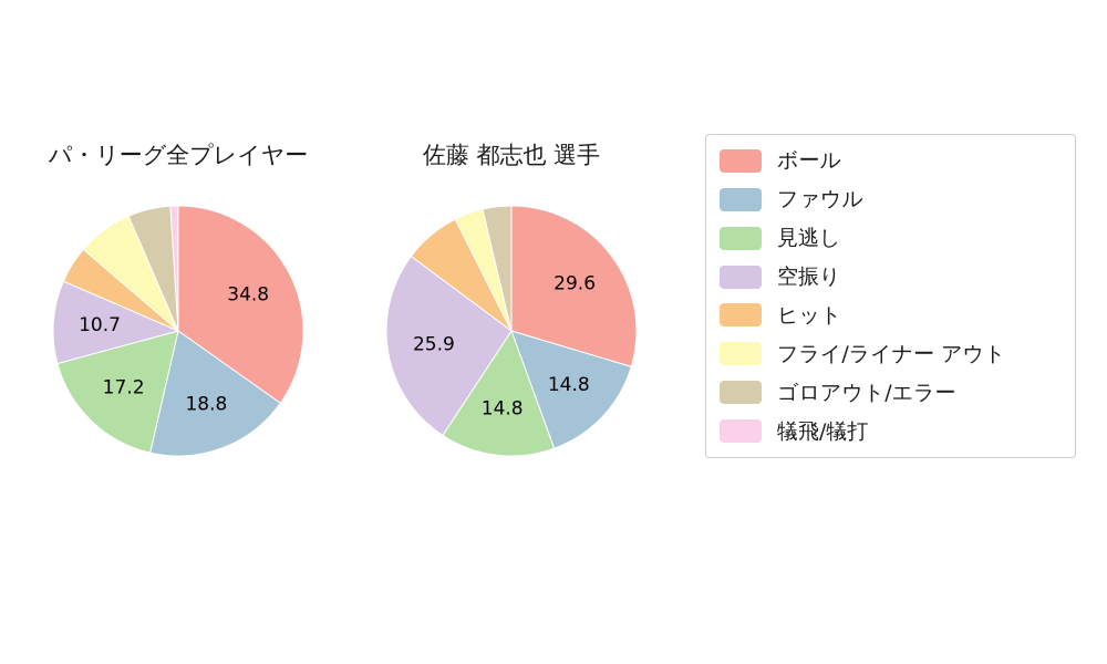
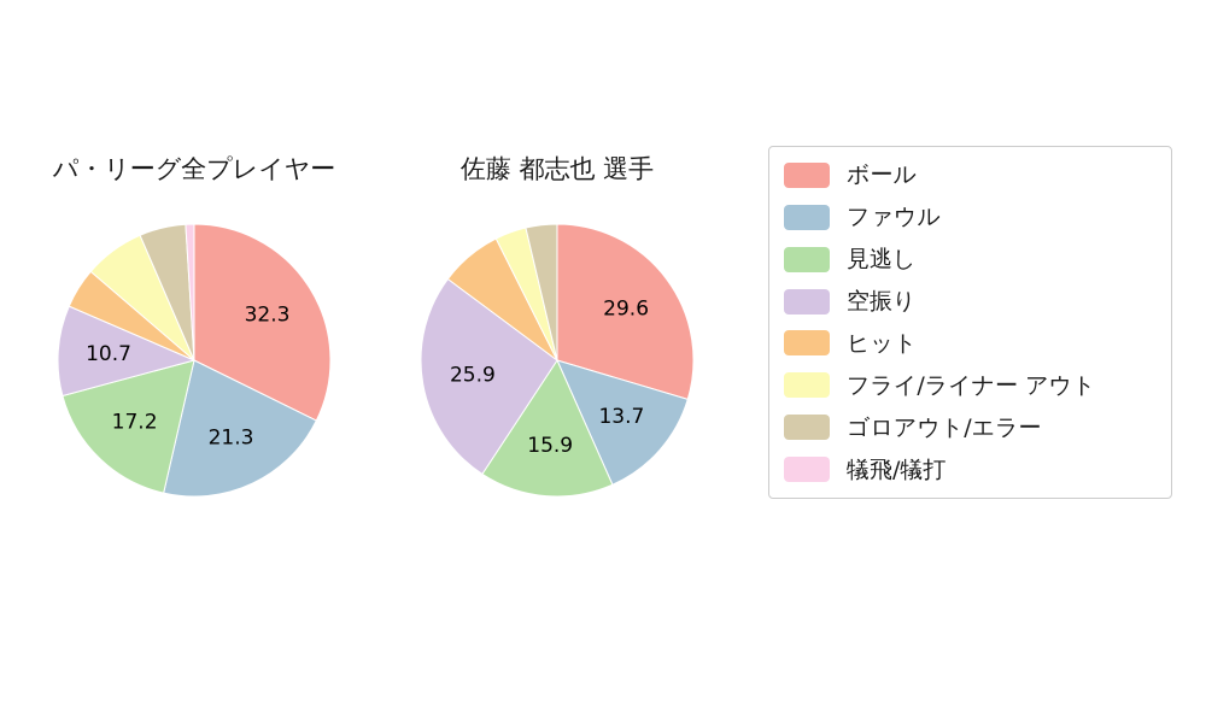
パ・リーグ全プレイヤー/ボール: 34.8 -> 32.3
パ・リーグ全プレイヤー/ファウル: 18.8 -> 21.3
佐藤 都志也 選手/ファウル: 14.8 -> 13.7
佐藤 都志也 選手/見逃し: 14.8 -> 15.9
